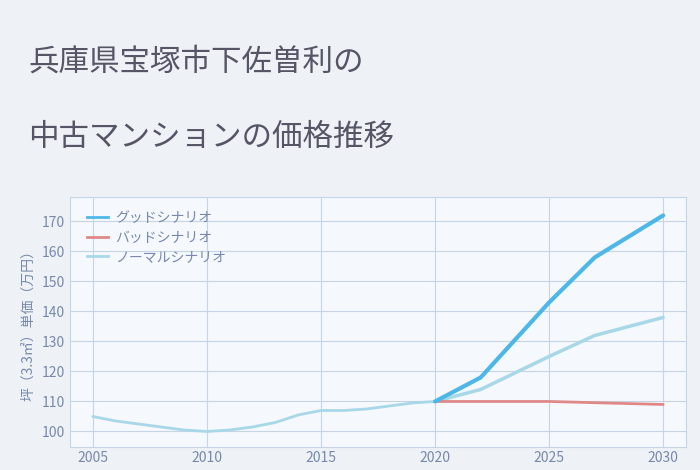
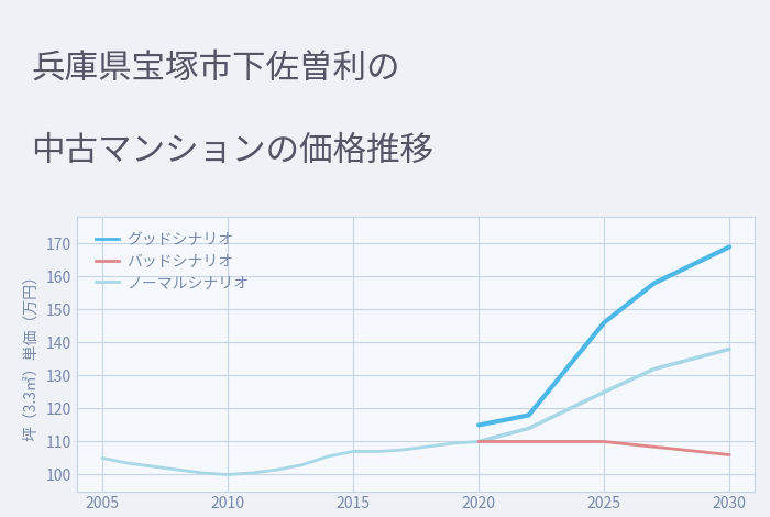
グッドシナリオ/2020: 110 -> 115
グッドシナリオ/2025: 143 -> 146
グッドシナリオ/2030: 172 -> 169
バッドシナリオ/2030: 109 -> 106
